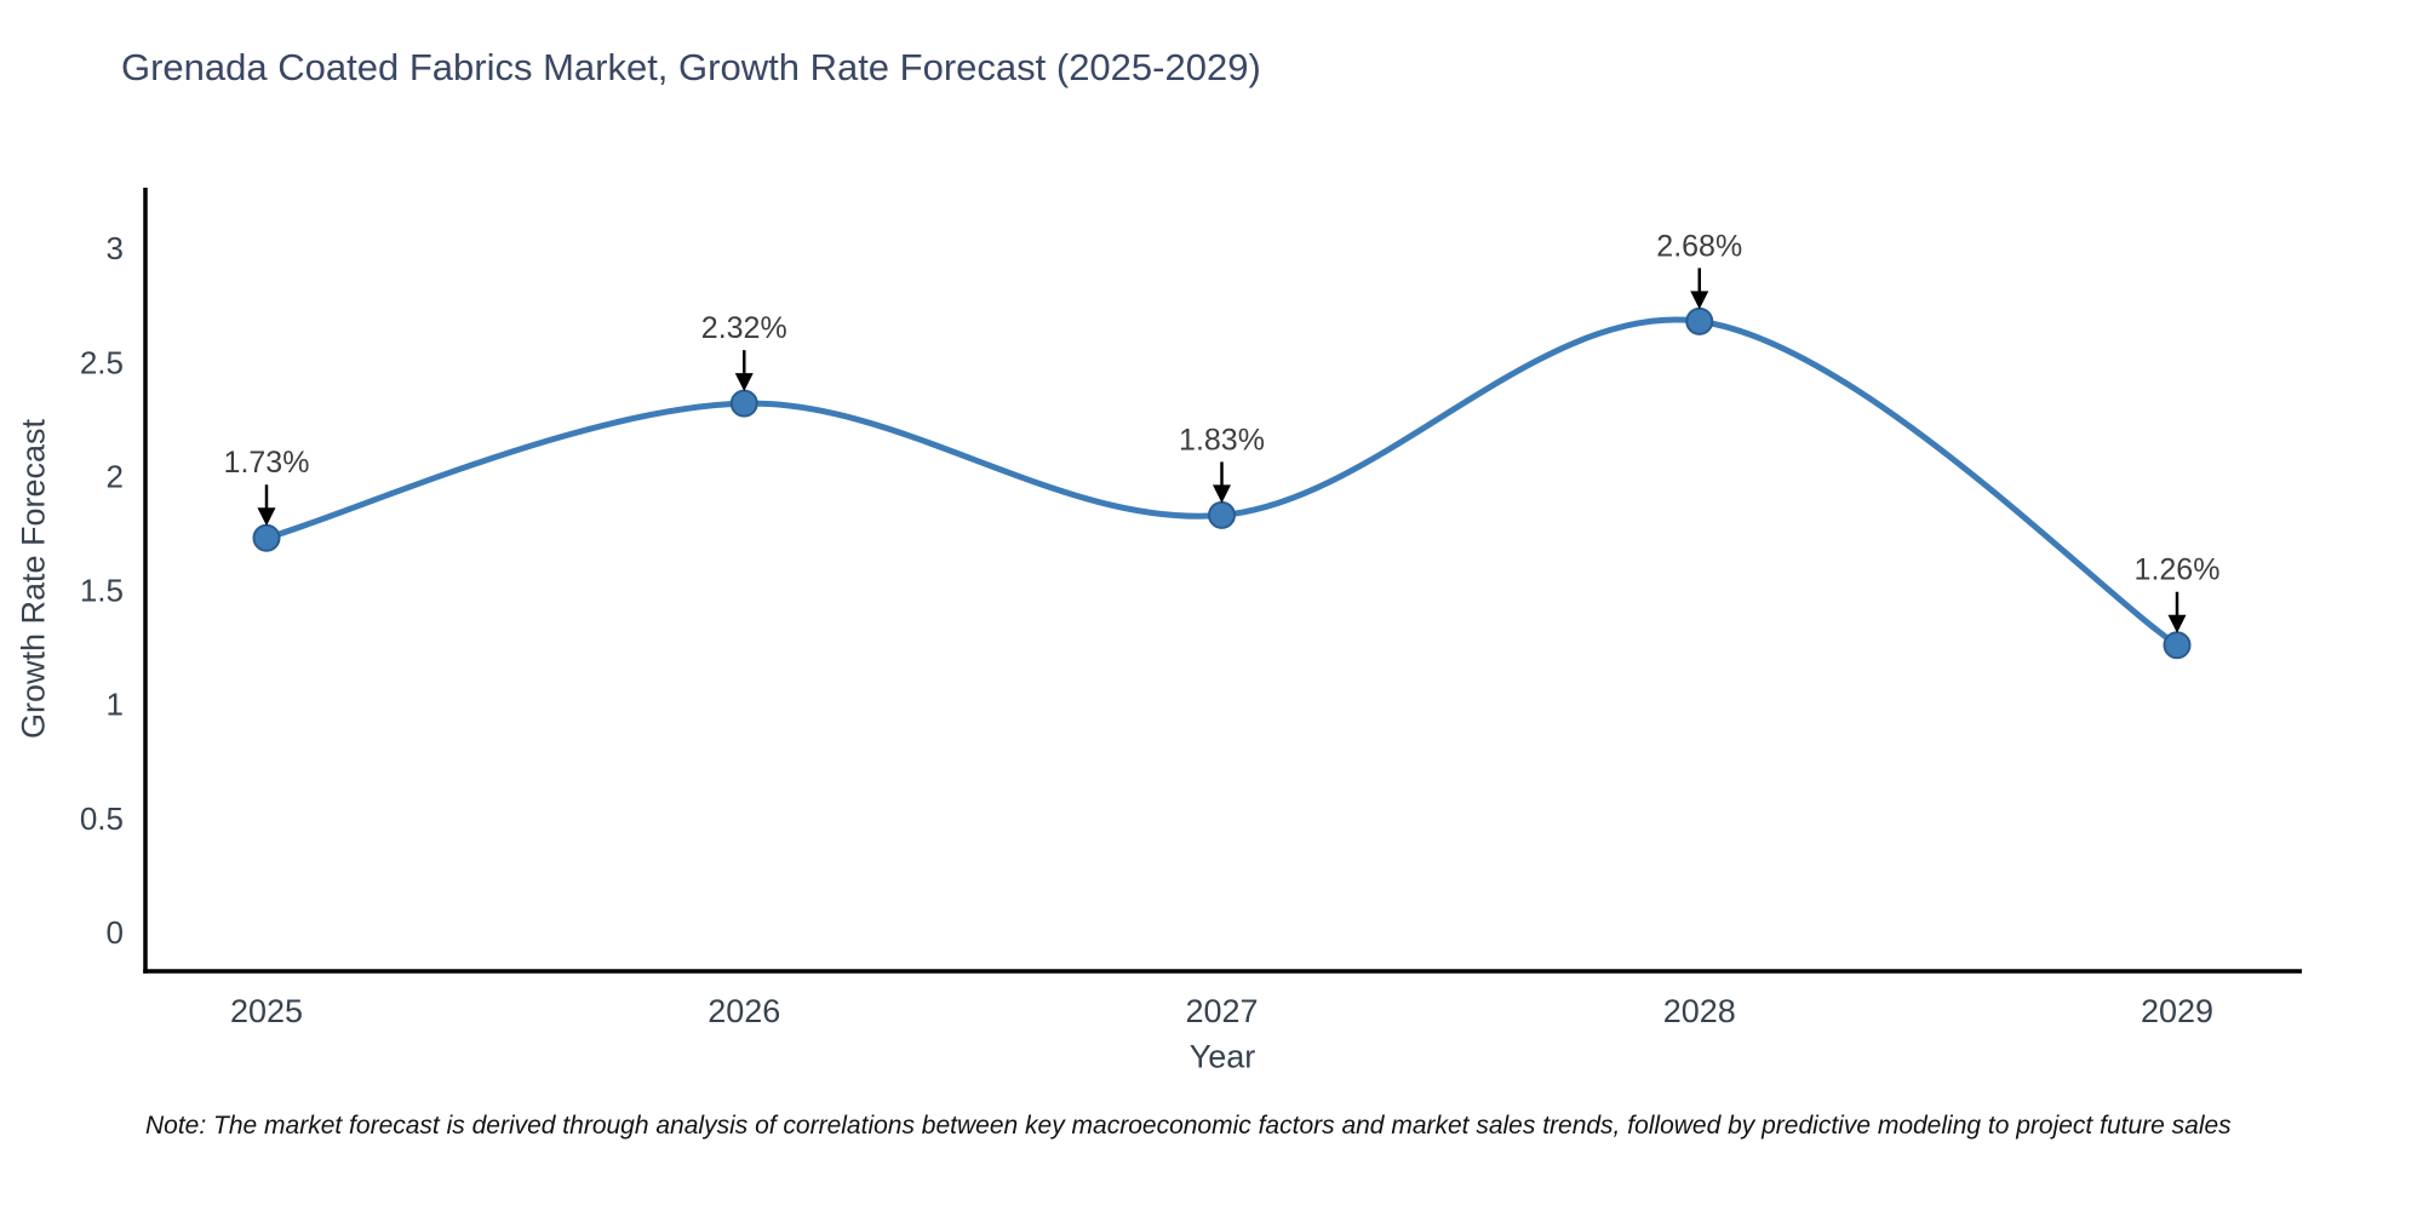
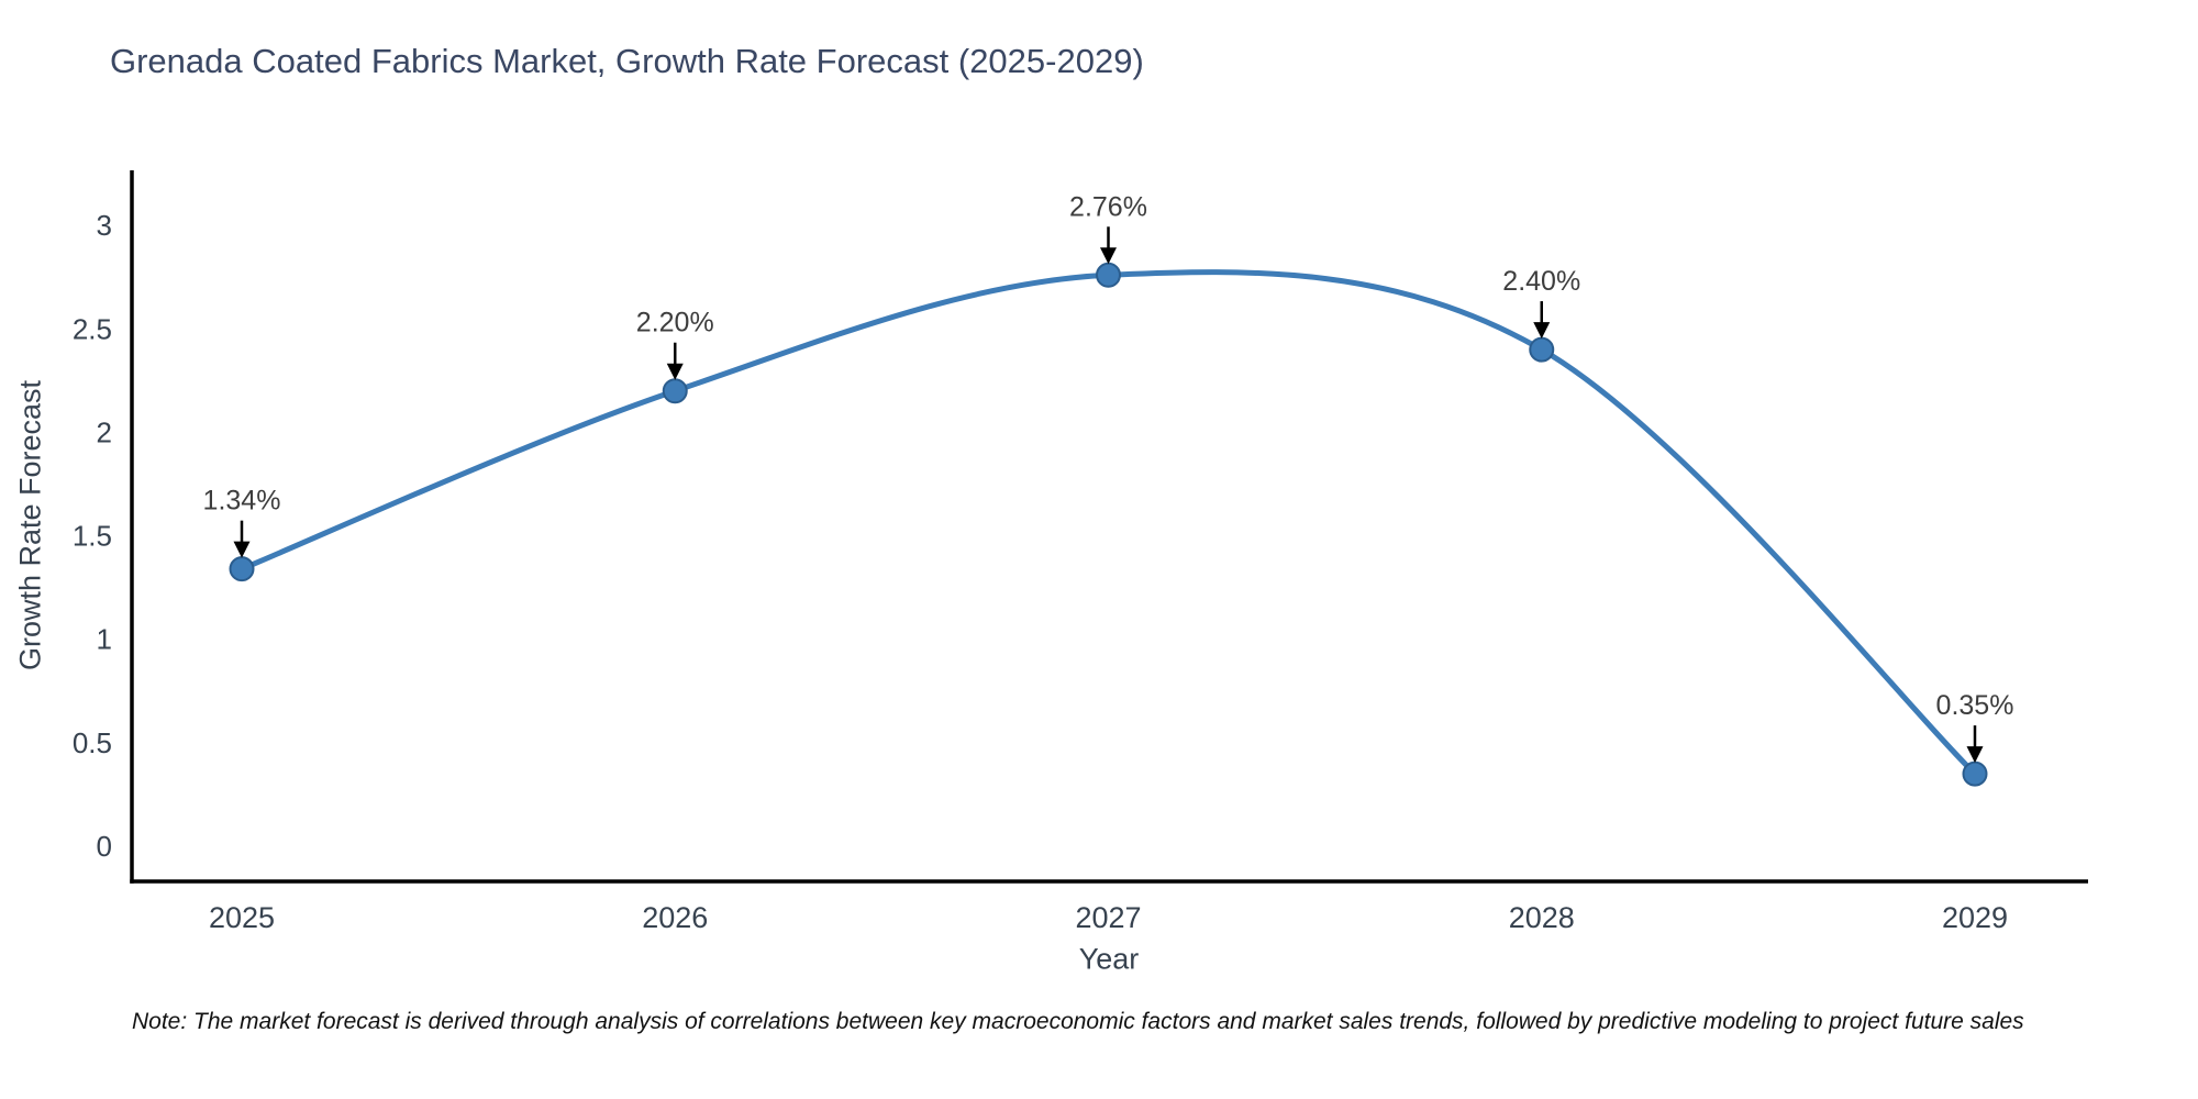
2025: 1.73% -> 1.34%
2026: 2.32% -> 2.20%
2027: 1.83% -> 2.76%
2028: 2.68% -> 2.40%
2029: 1.26% -> 0.35%
